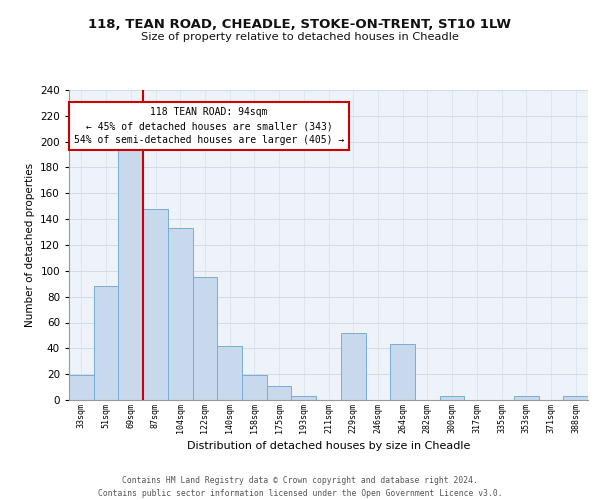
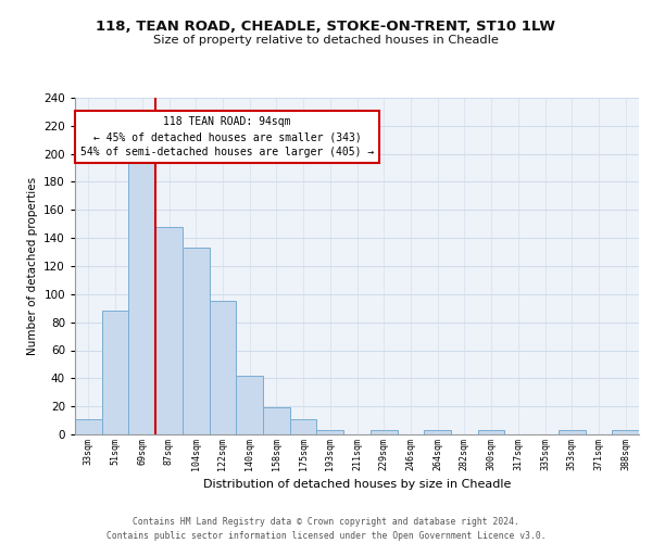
33sqm: 19 -> 11
229sqm: 52 -> 3
264sqm: 43 -> 3
